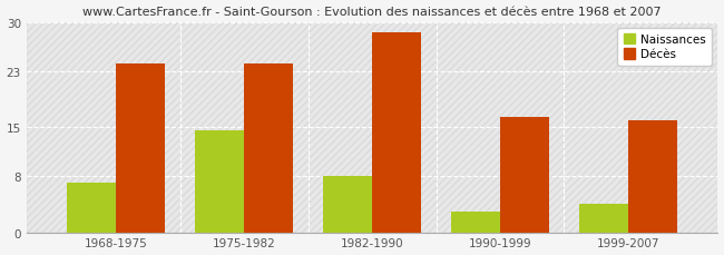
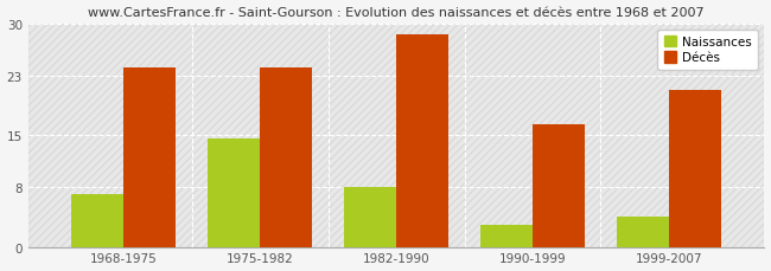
Décès/1999-2007: 16.0 -> 21.0
